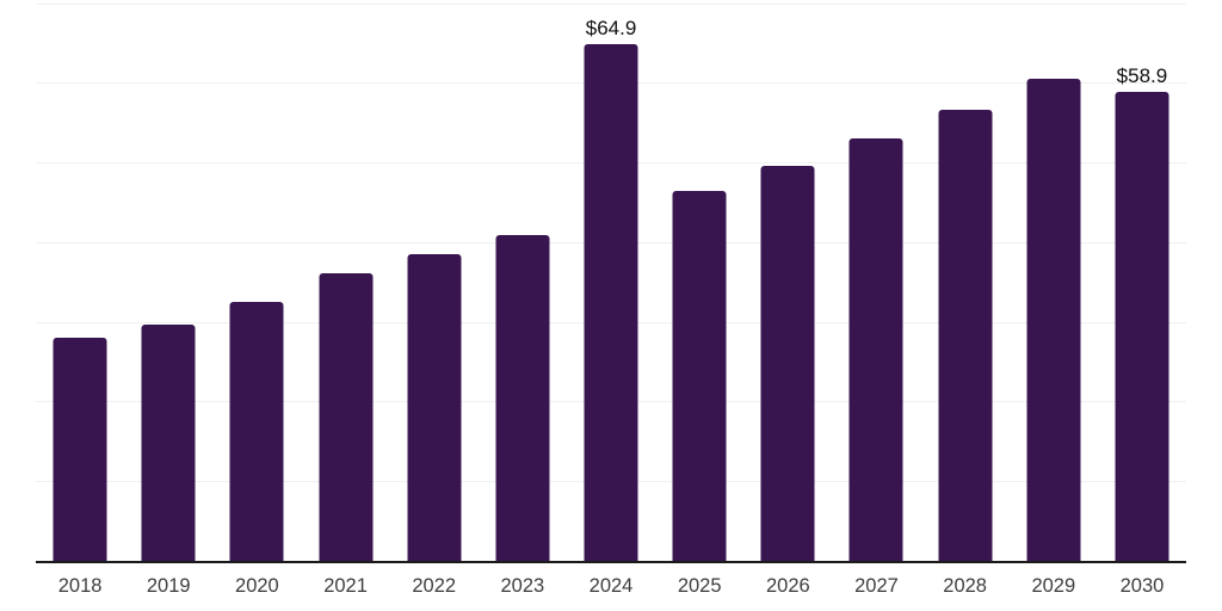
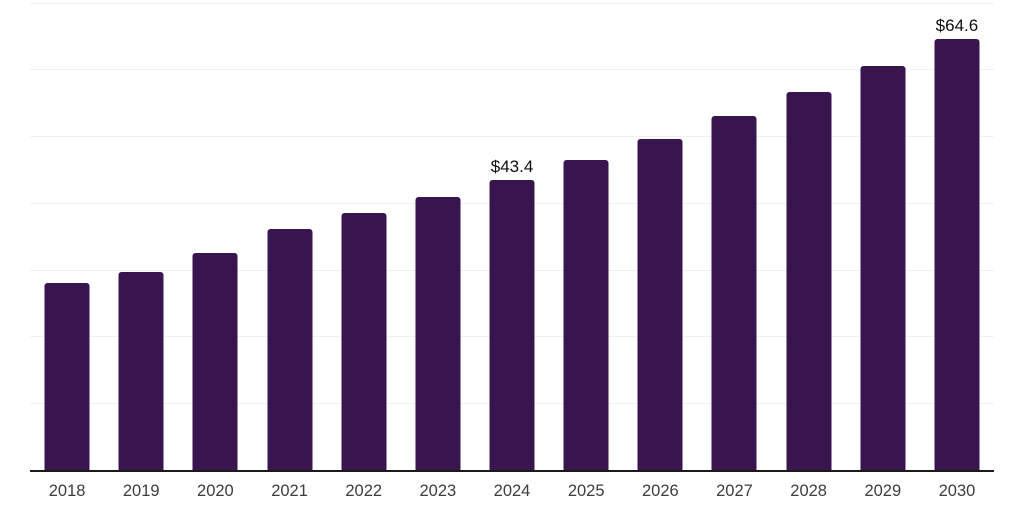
2024: $64.9 -> $43.4
2030: $58.9 -> $64.6
